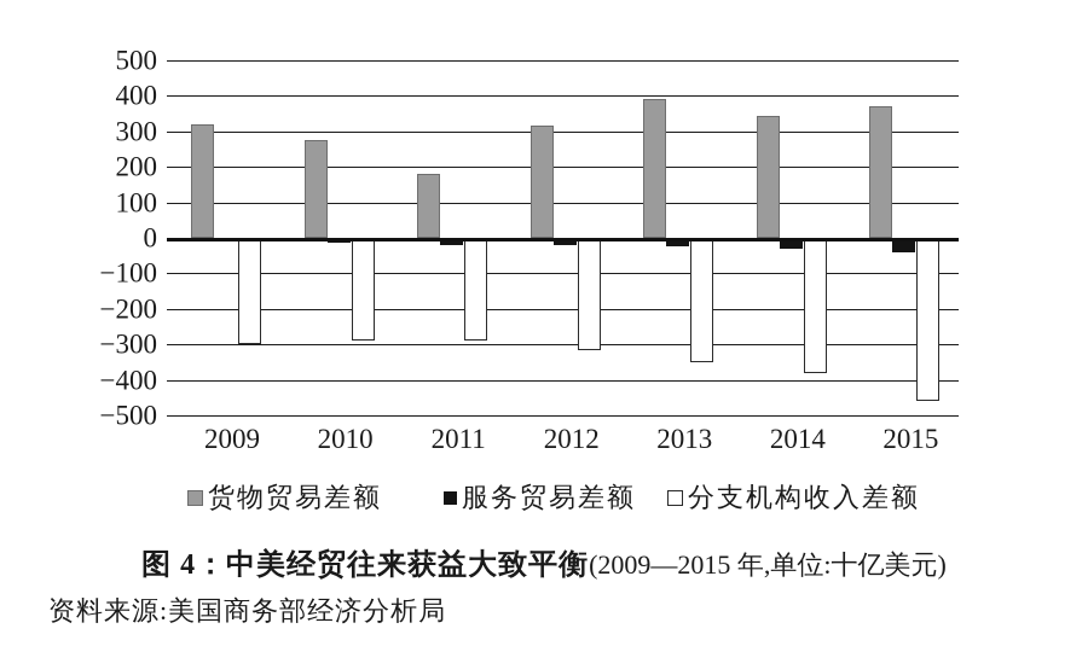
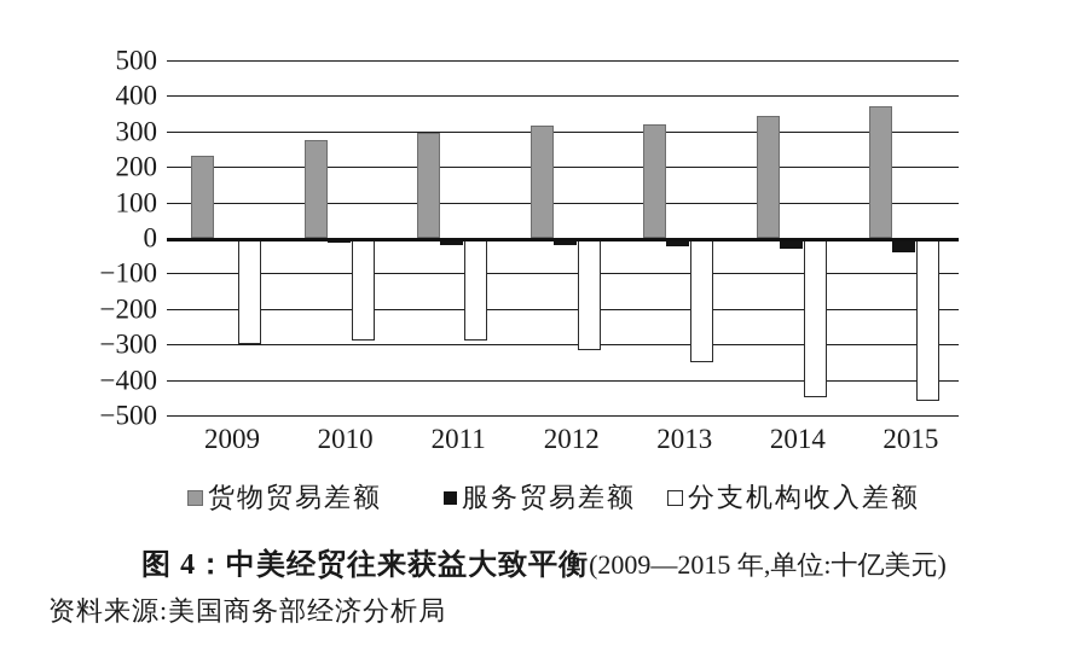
货物贸易差额/2009: 320 -> 230
货物贸易差额/2011: 180 -> 300
货物贸易差额/2013: 390 -> 320
分支机构收入差额/2014: -380 -> -450
